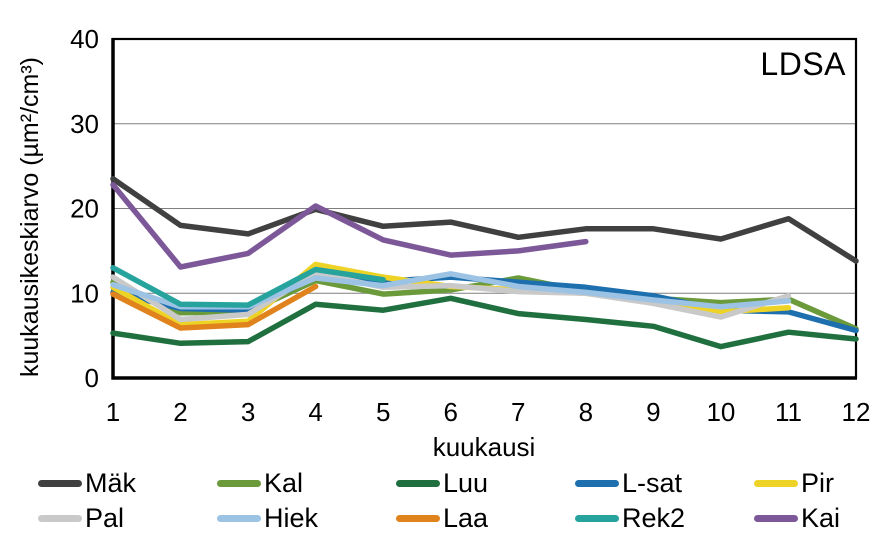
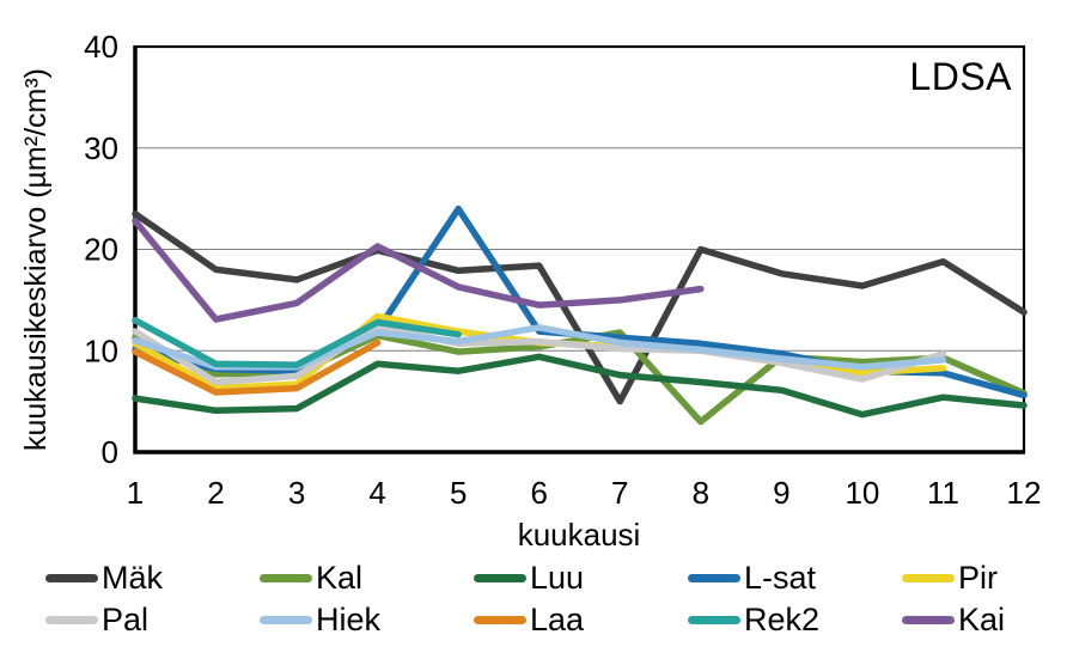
L-sat/5: 11 -> 24
Mäk/7: 17 -> 5
Mäk/8: 18 -> 20
Kal/8: 10 -> 3
